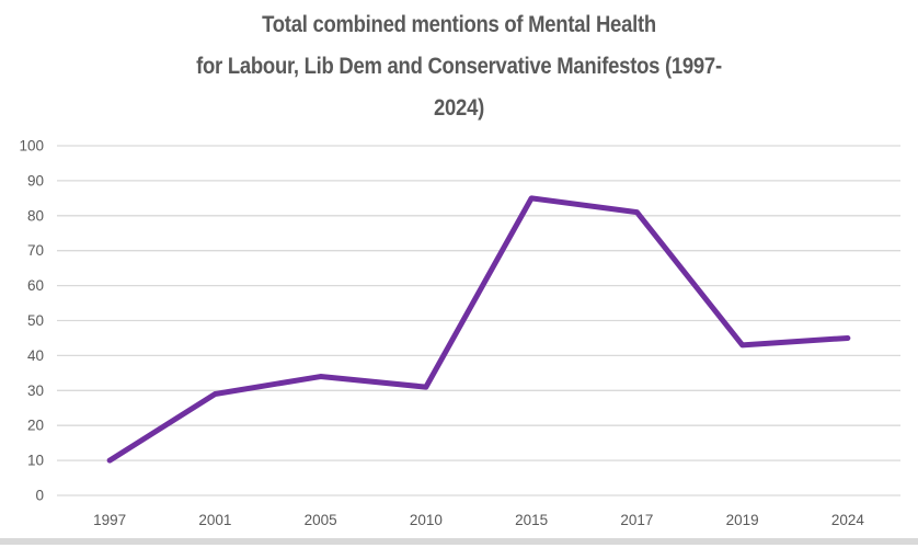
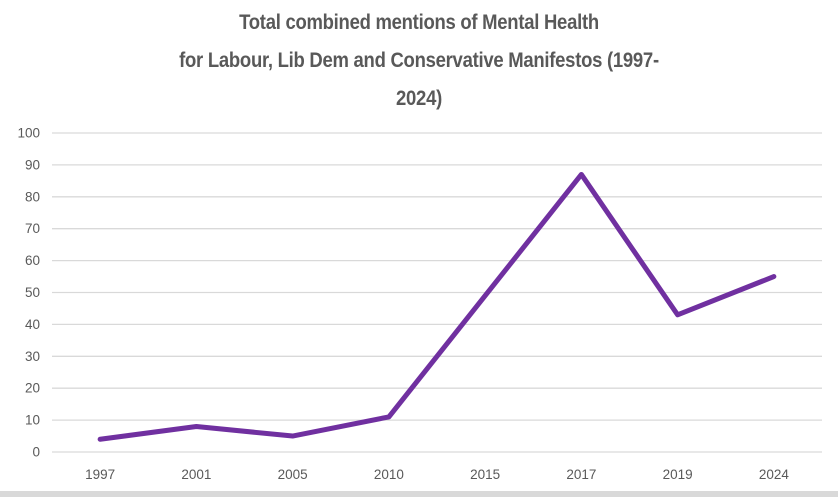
1997: 10 -> 4
2001: 29 -> 8
2005: 34 -> 5
2010: 31 -> 11
2015: 85 -> 49
2017: 81 -> 87
2024: 45 -> 55
